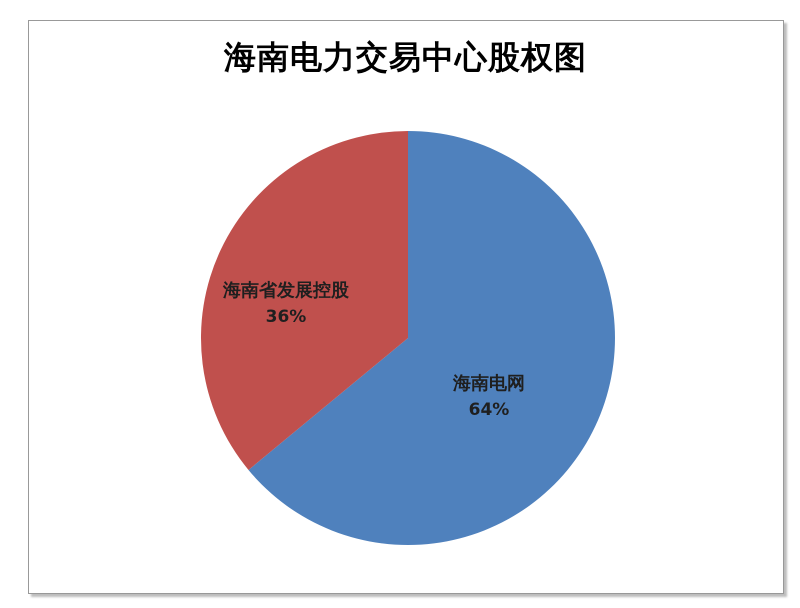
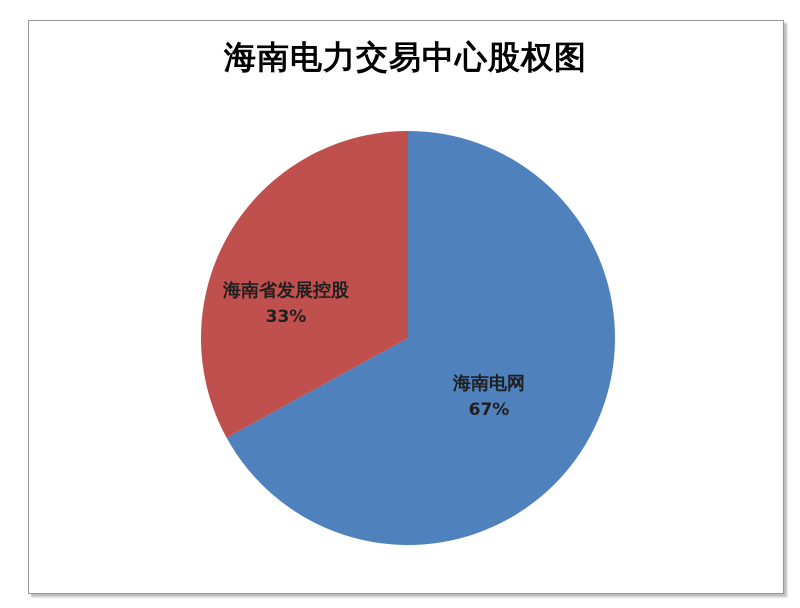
海南电网: 64% -> 67%
海南省发展控股: 36% -> 33%
